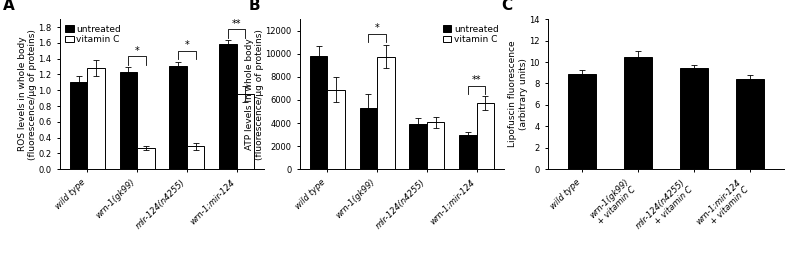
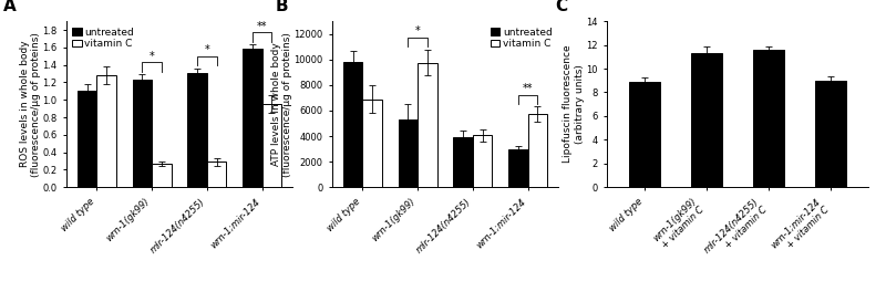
wrn-1(gk99) + vitamin C: 10.5 -> 11.3
mlr-124(n4255) + vitamin C: 9.4 -> 11.6
wrn-1;mir-124 + vitamin C: 8.4 -> 9.0
